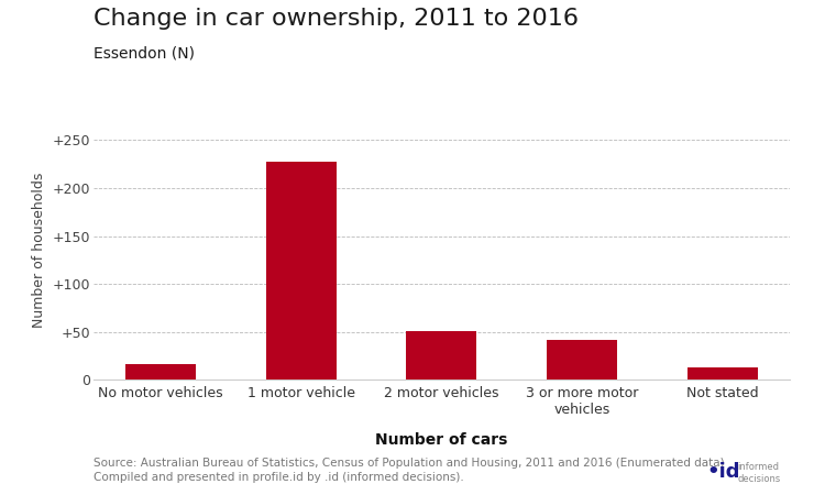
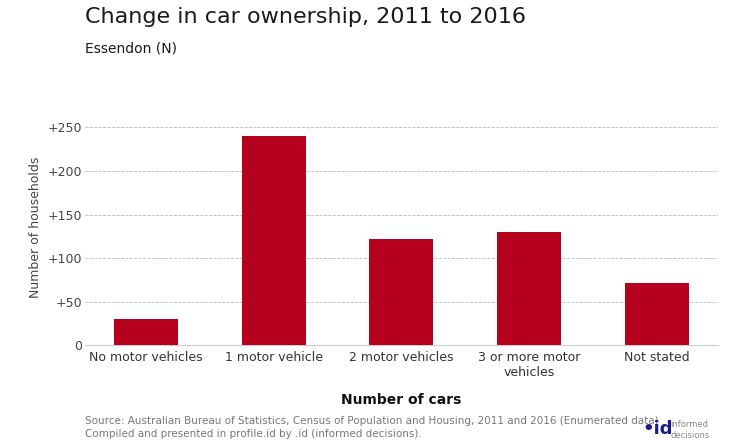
No motor vehicles: 17 -> 30
1 motor vehicle: 228 -> 240
2 motor vehicles: 51 -> 122
3 or more motor vehicles: 42 -> 130
Not stated: 13 -> 72
